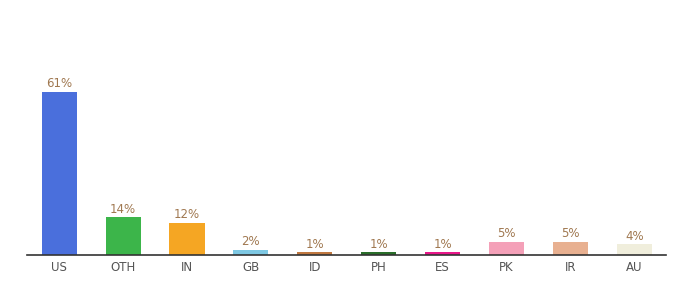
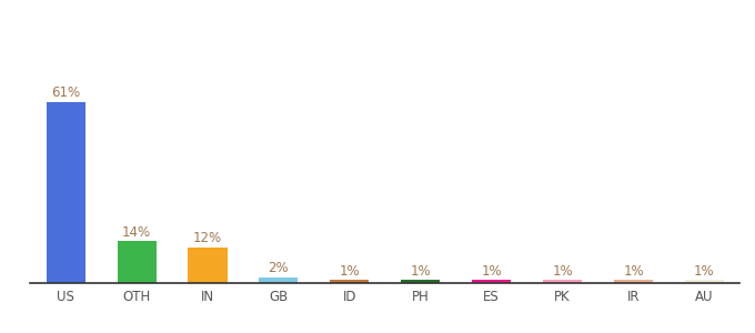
PK: 5% -> 1%
IR: 5% -> 1%
AU: 4% -> 1%
